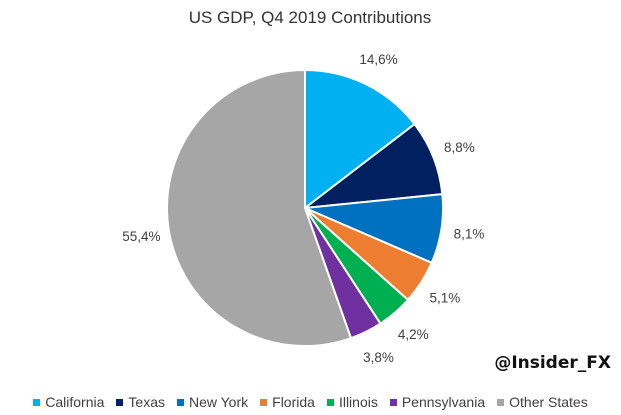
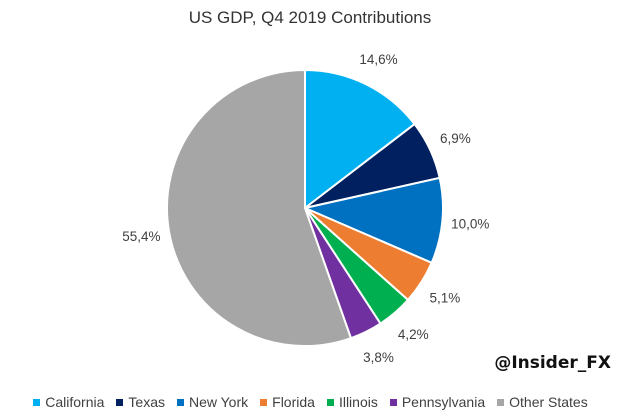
Texas: 8,8% -> 6,9%
New York: 8,1% -> 10,0%
